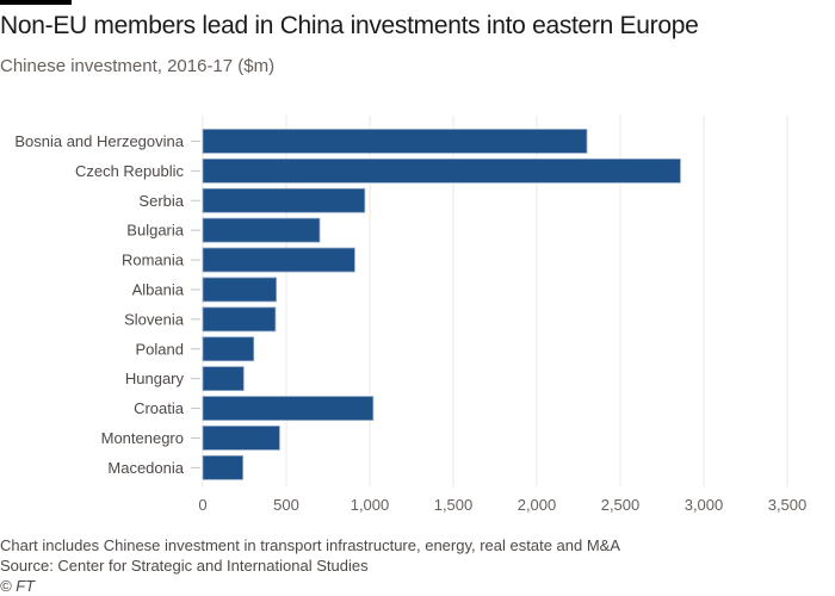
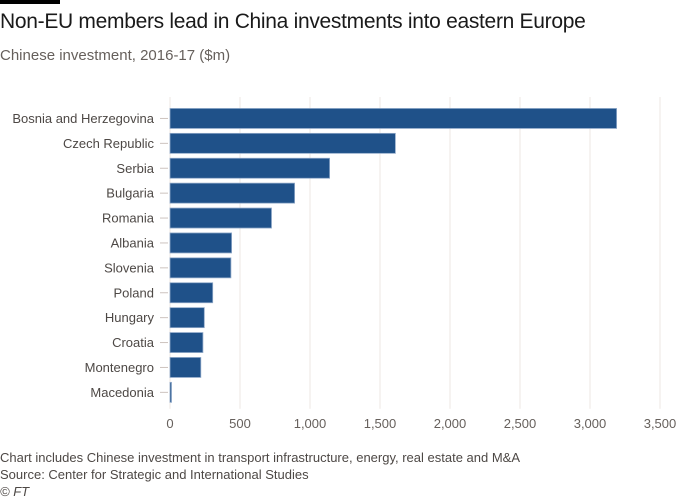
Bosnia and Herzegovina: 2300 -> 3190
Czech Republic: 2860 -> 1610
Serbia: 970 -> 1140
Bulgaria: 700 -> 890
Romania: 910 -> 720
Croatia: 1020 -> 240
Montenegro: 460 -> 220
Macedonia: 240 -> 10
